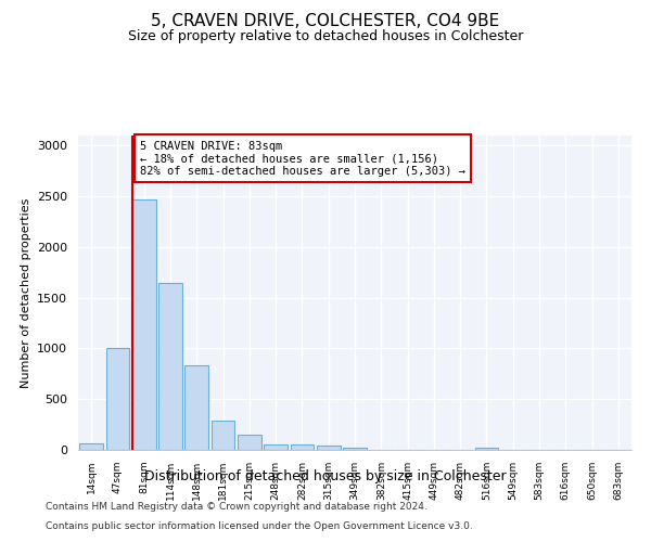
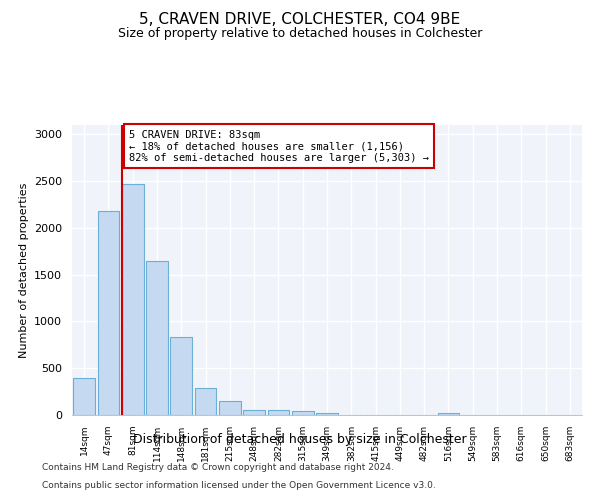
14sqm: 60 -> 400
47sqm: 1000 -> 2180
